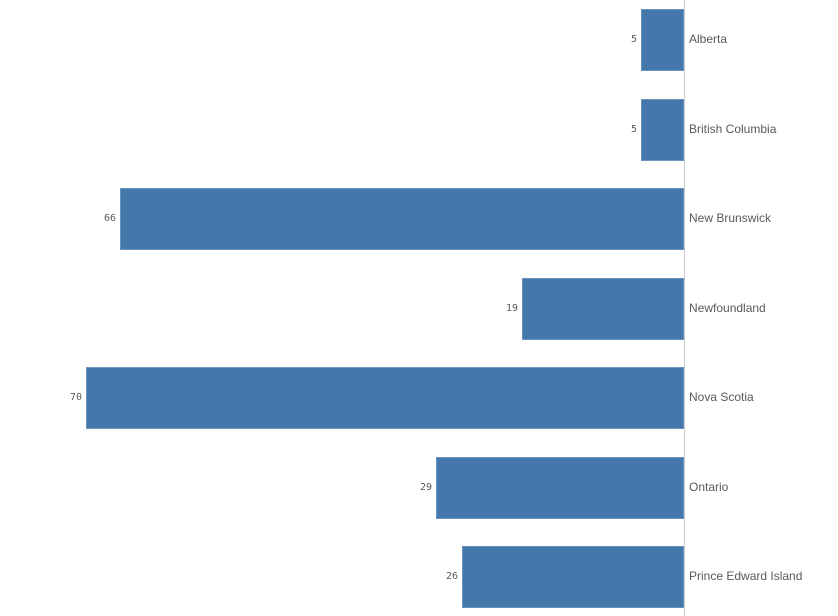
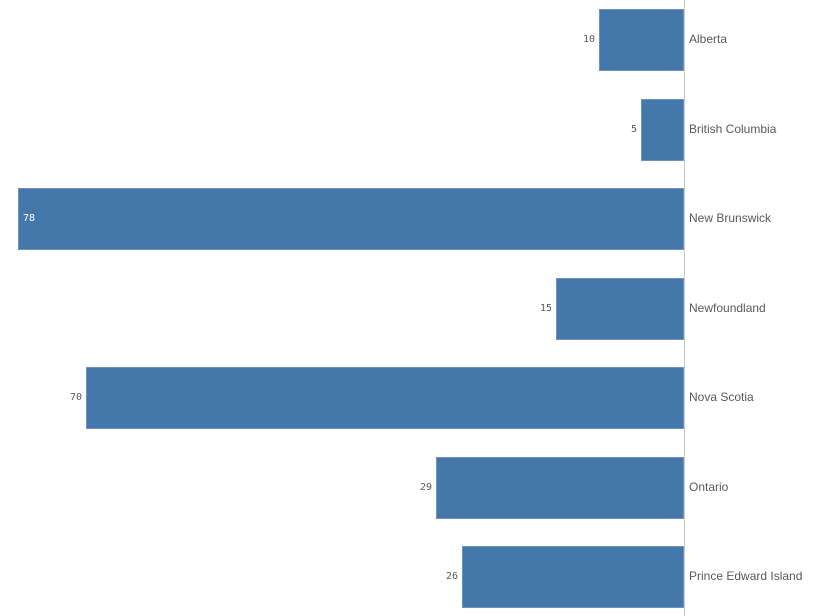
Alberta: 5 -> 10
New Brunswick: 66 -> 78
Newfoundland: 19 -> 15
